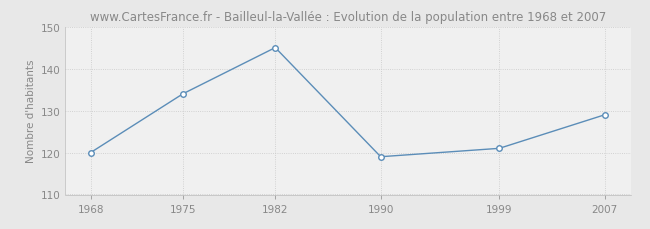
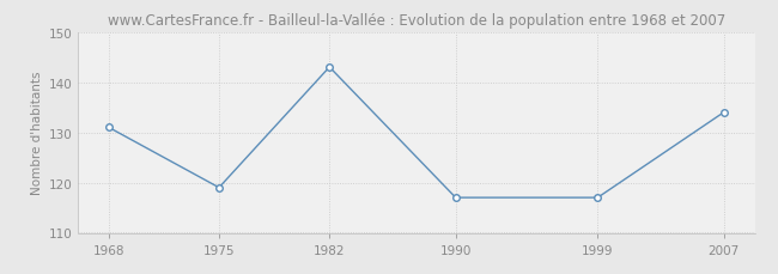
1968: 120 -> 131
1975: 134 -> 119
1982: 145 -> 143
1990: 119 -> 117
1999: 121 -> 117
2007: 129 -> 134
